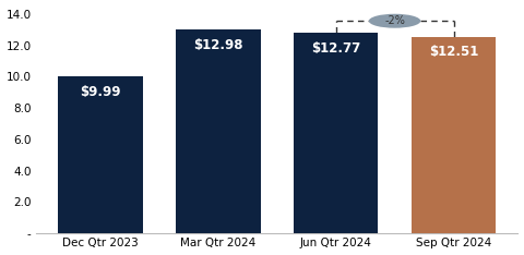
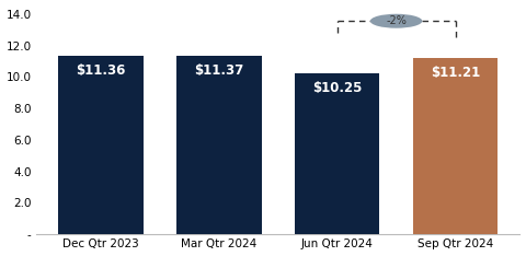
Dec Qtr 2023: $9.99 -> $11.36
Mar Qtr 2024: $12.98 -> $11.37
Jun Qtr 2024: $12.77 -> $10.25
Sep Qtr 2024: $12.51 -> $11.21
